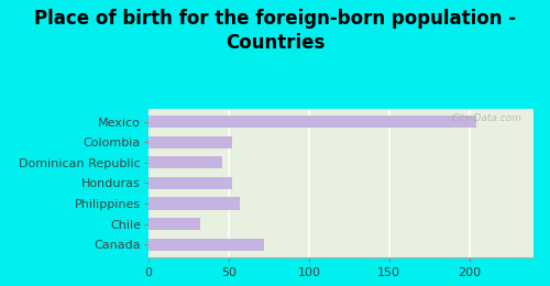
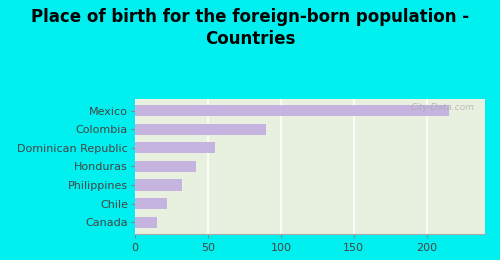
Mexico: 204 -> 215
Colombia: 52 -> 90
Dominican Republic: 46 -> 55
Honduras: 52 -> 42
Philippines: 57 -> 32
Chile: 32 -> 22
Canada: 72 -> 15
